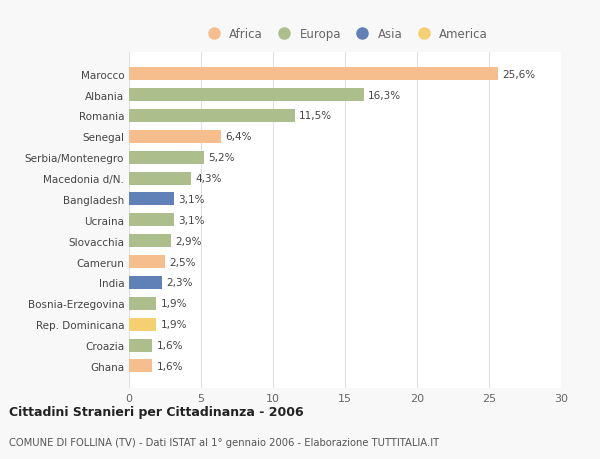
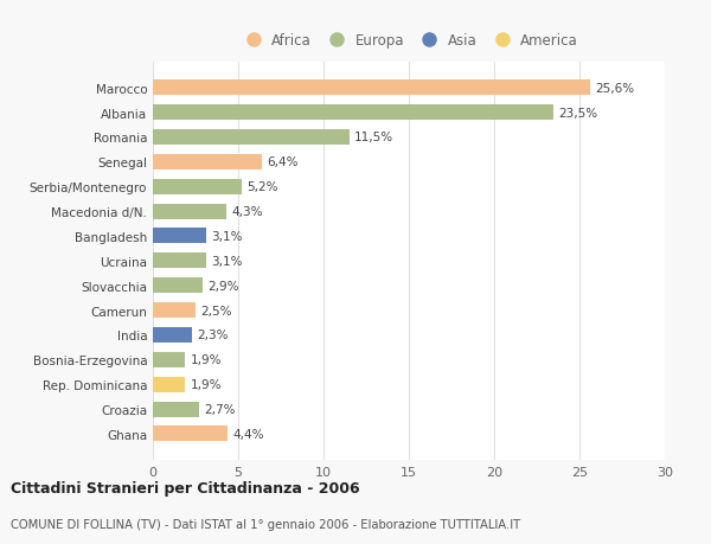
Albania: 16,3% -> 23,5%
Croazia: 1,6% -> 2,7%
Ghana: 1,6% -> 4,4%
